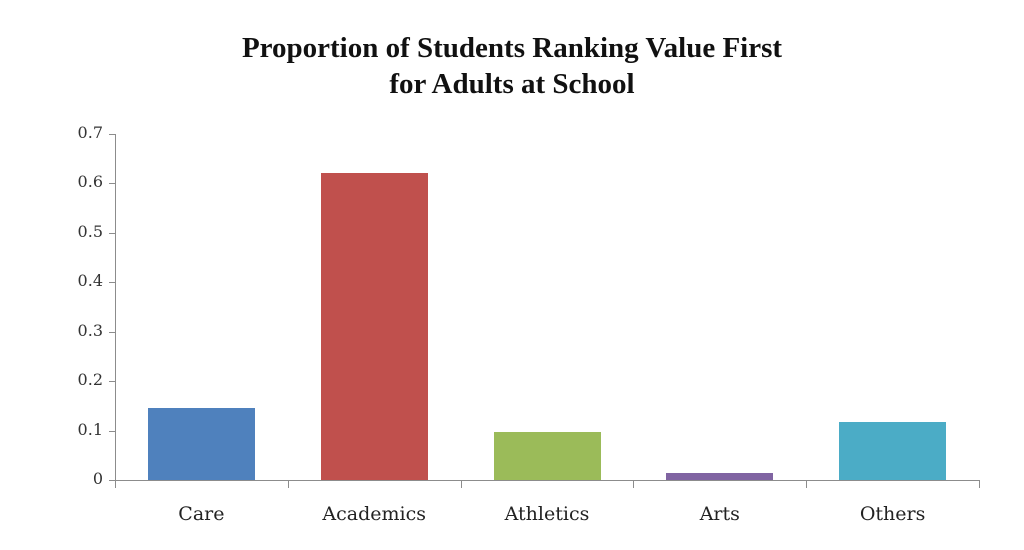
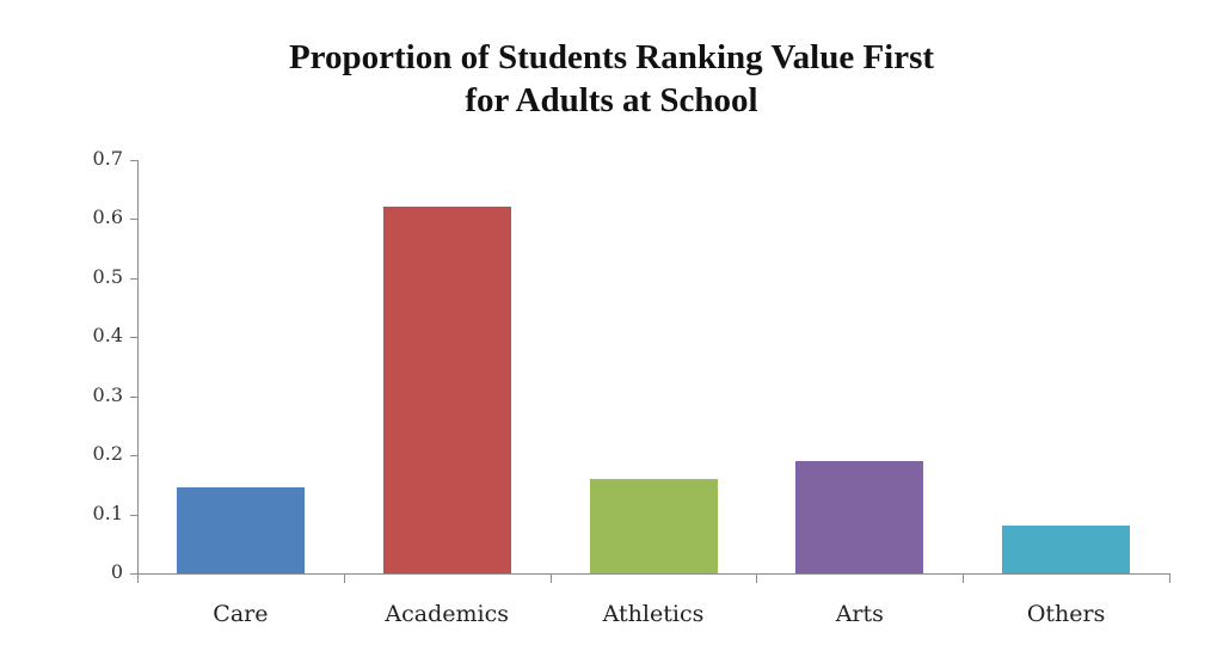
Athletics: 0.10 -> 0.16
Arts: 0.01 -> 0.19
Others: 0.12 -> 0.08
